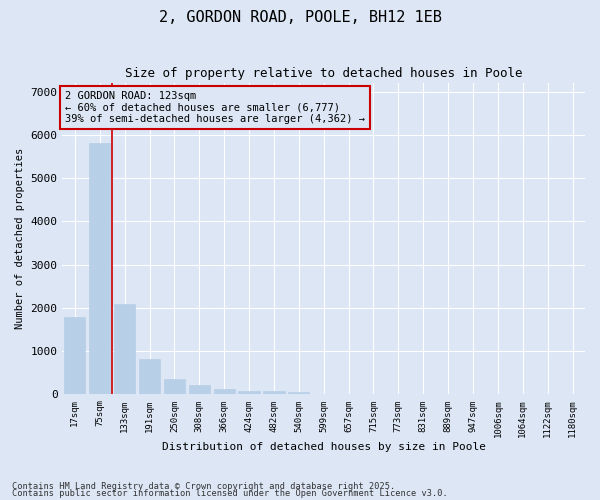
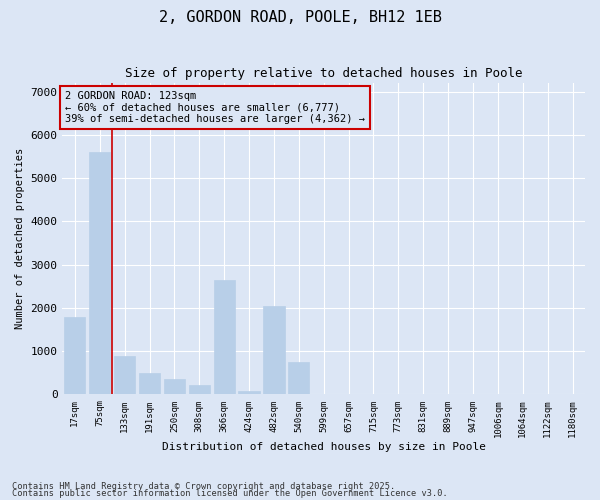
75sqm: 5820 -> 5600
133sqm: 2090 -> 900
191sqm: 810 -> 500
366sqm: 120 -> 2650
482sqm: 80 -> 2050
540sqm: 60 -> 750
